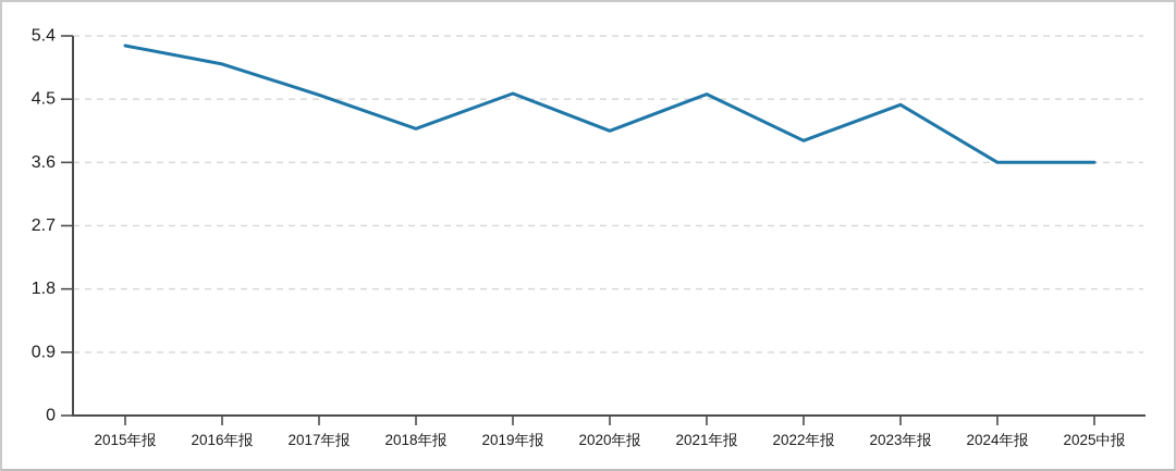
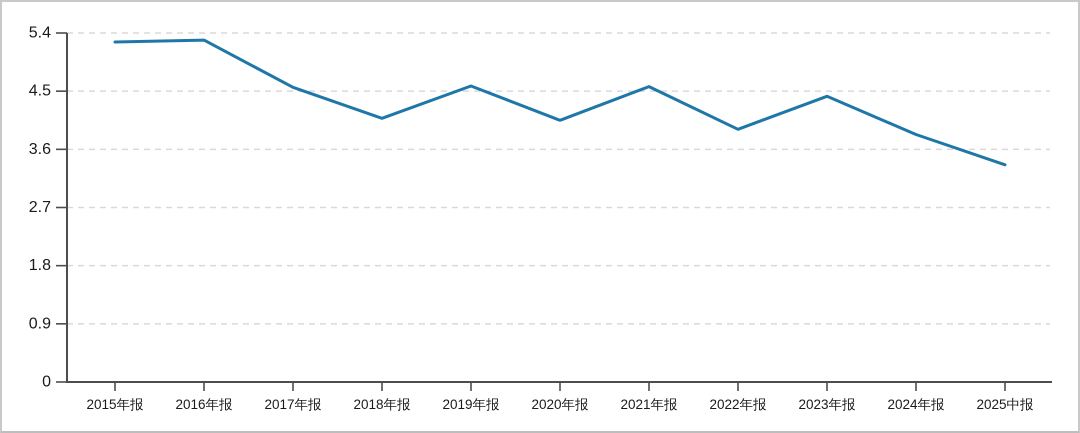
2016年报: 5.0 -> 5.3
2024年报: 3.6 -> 3.8
2025中报: 3.6 -> 3.4
